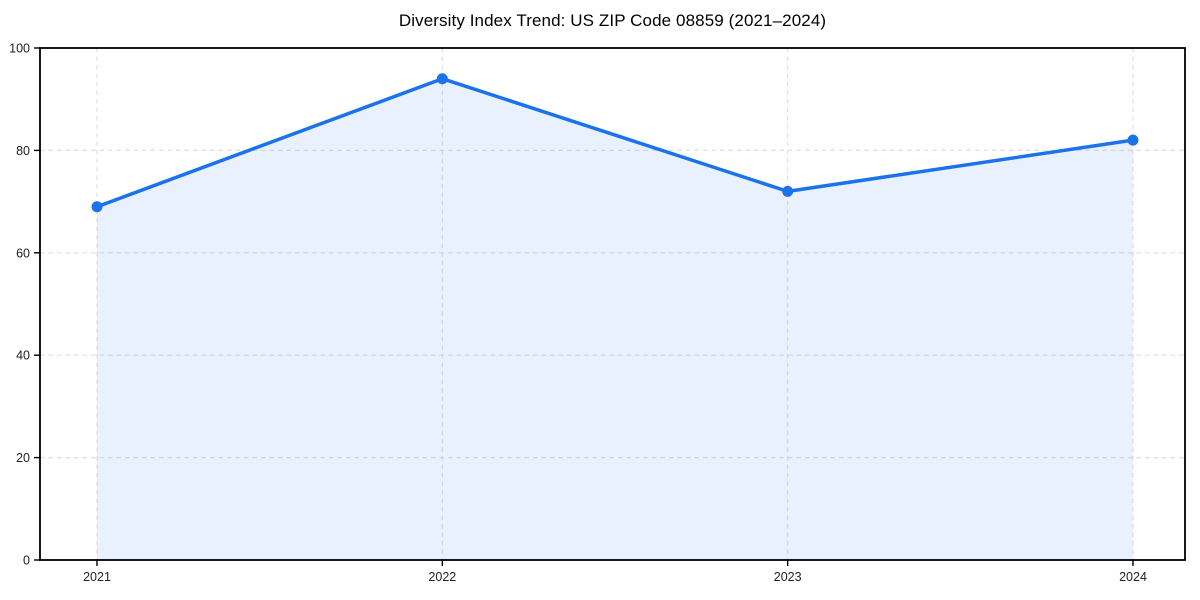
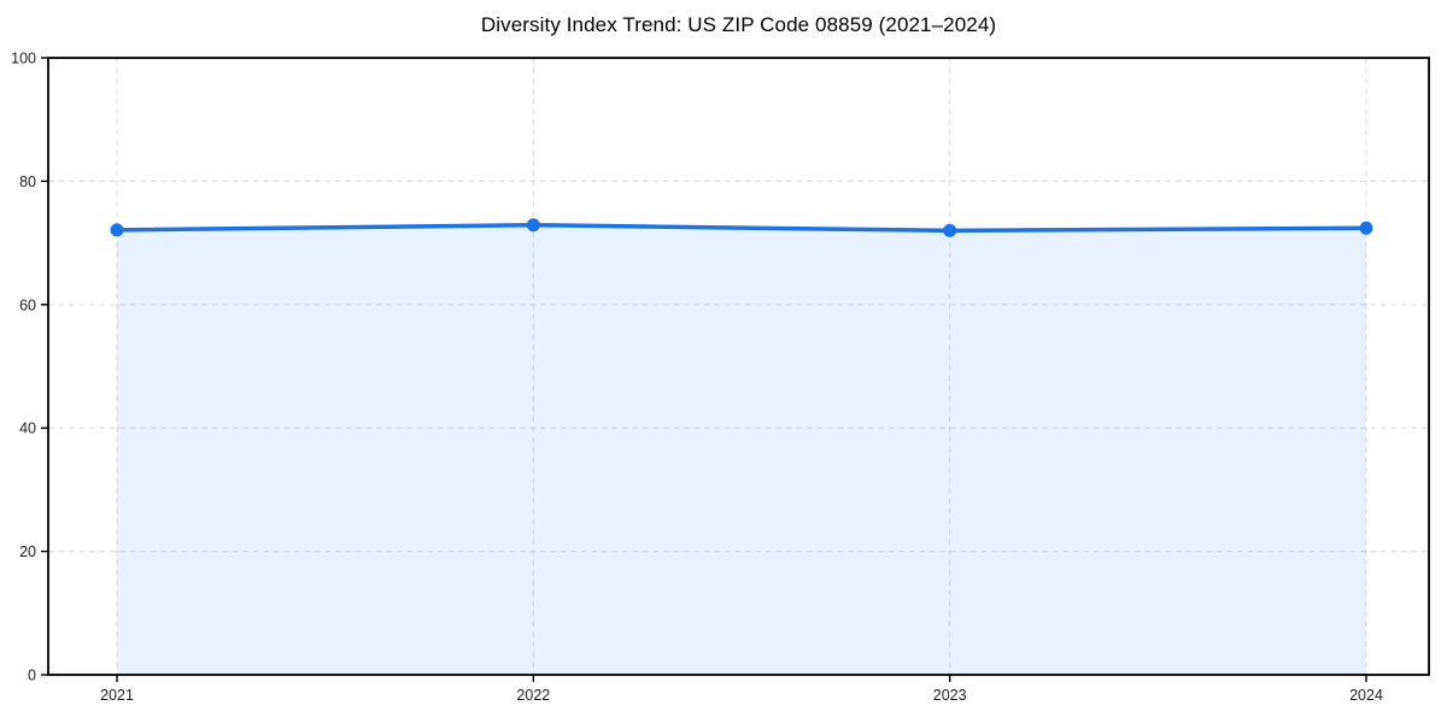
2021: 69 -> 72
2022: 94 -> 73
2024: 82 -> 72
